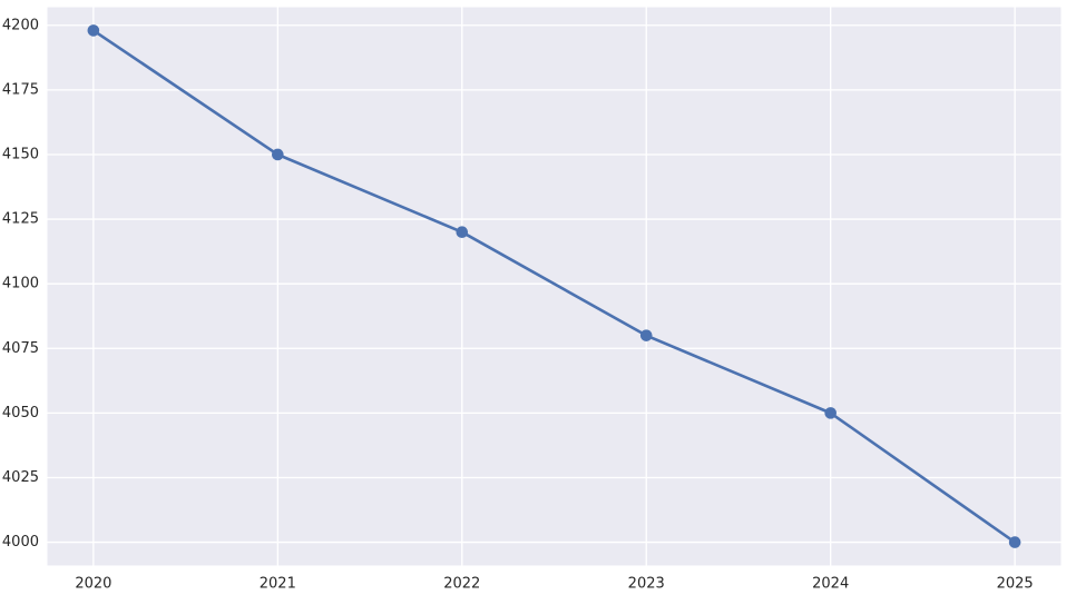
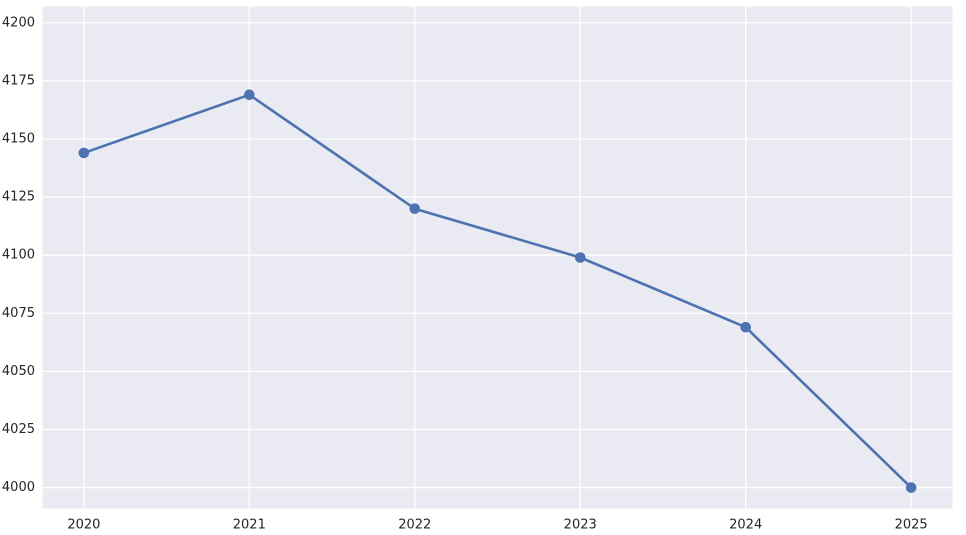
2020: 4198 -> 4144
2021: 4150 -> 4169
2023: 4080 -> 4099
2024: 4050 -> 4069
